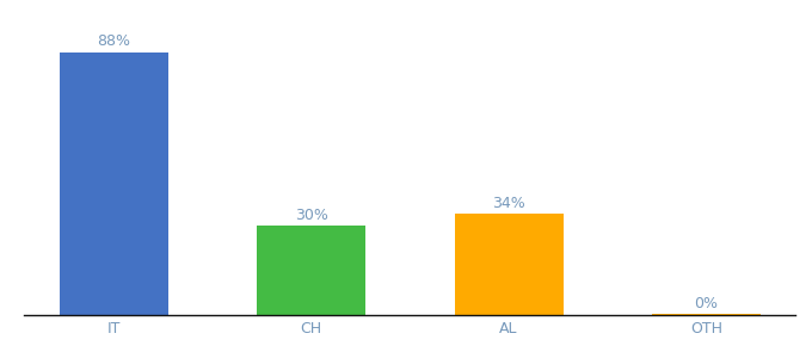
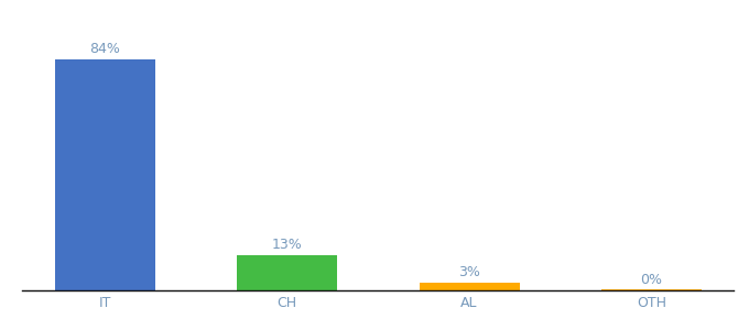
IT: 88% -> 84%
CH: 30% -> 13%
AL: 34% -> 3%
